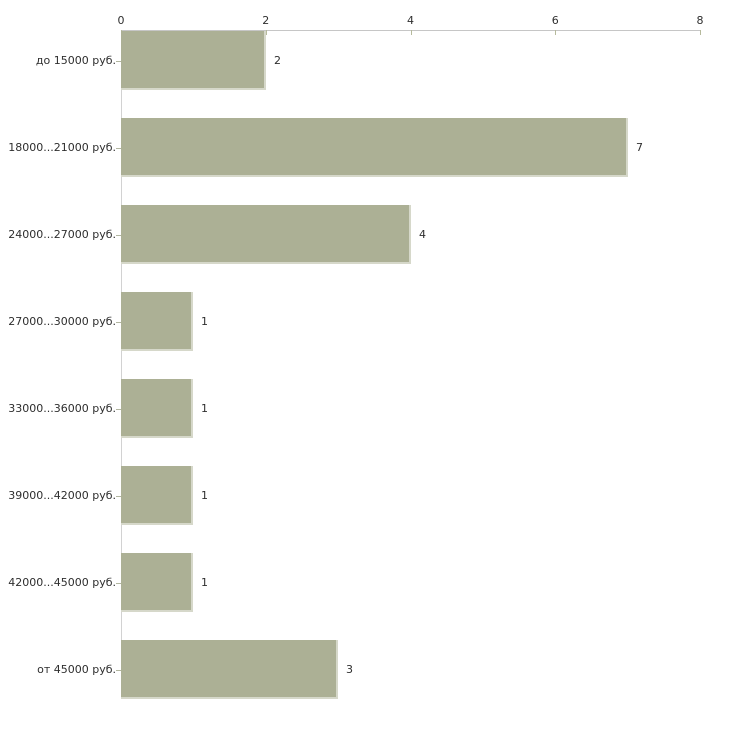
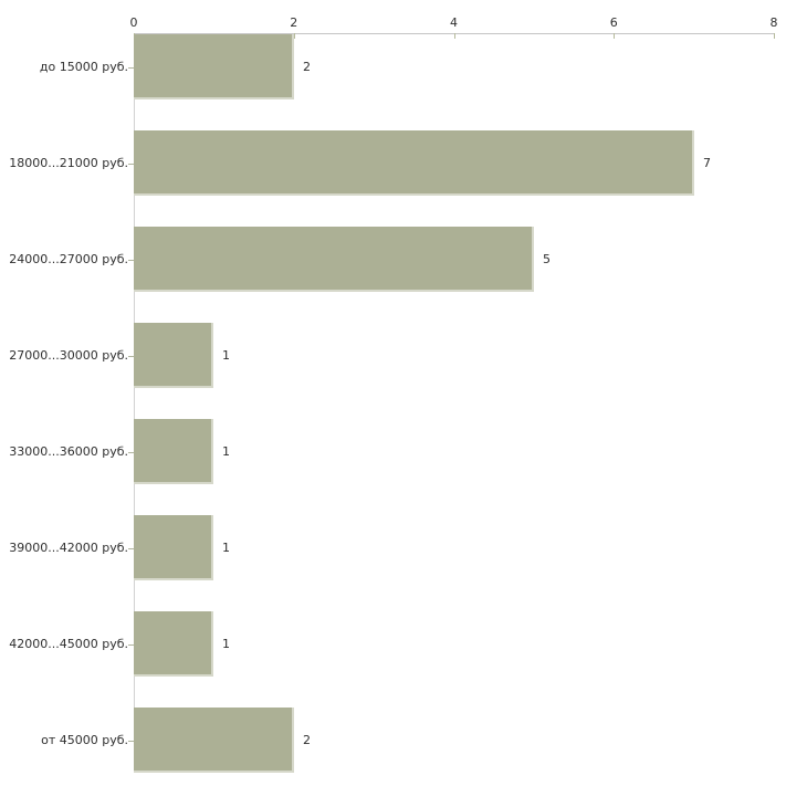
24000...27000 руб.: 4 -> 5
от 45000 руб.: 3 -> 2
